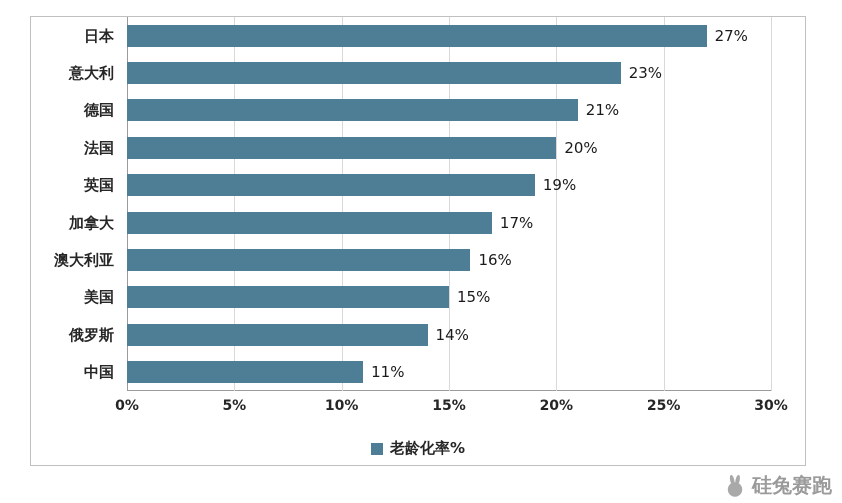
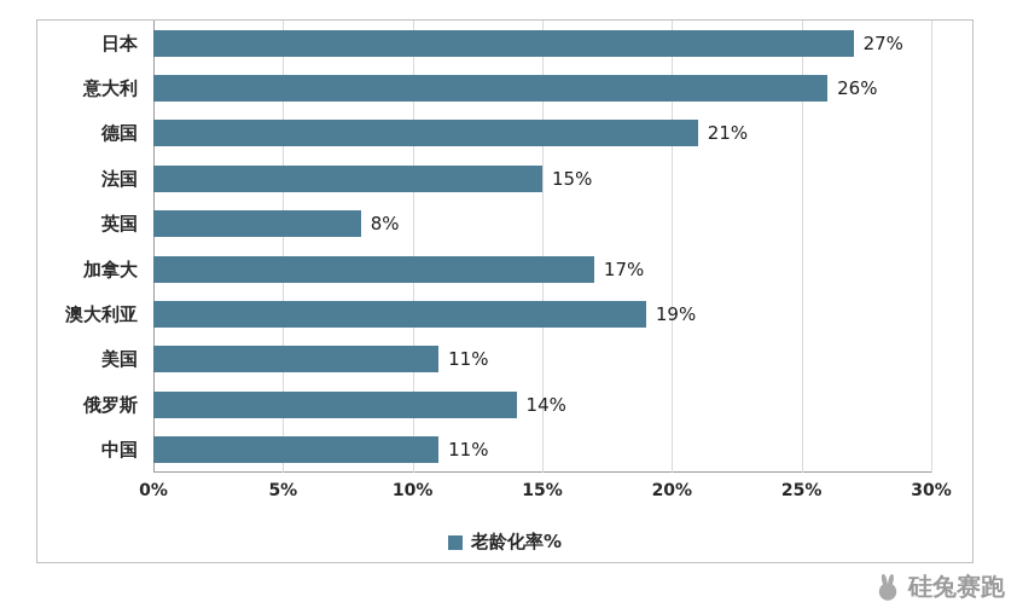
意大利: 23% -> 26%
法国: 20% -> 15%
英国: 19% -> 8%
澳大利亚: 16% -> 19%
美国: 15% -> 11%
